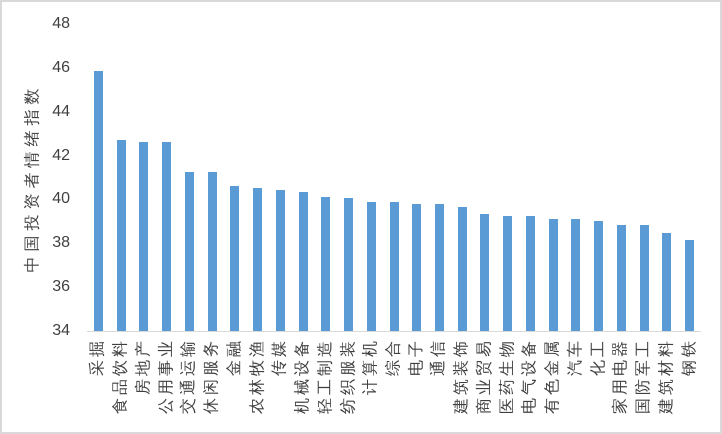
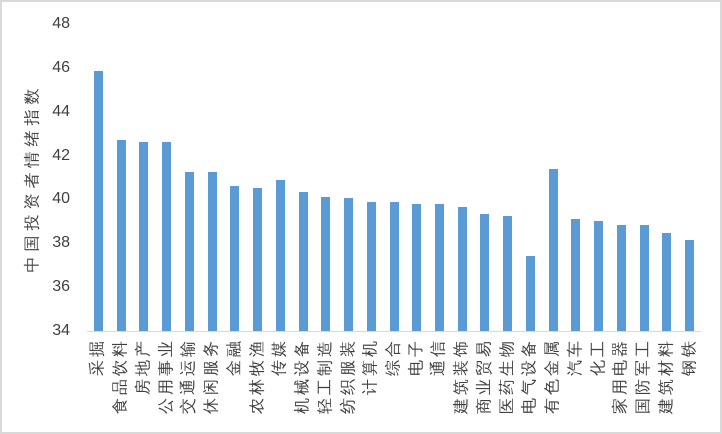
传媒: 40.5 -> 40.9
电气设备: 39.2 -> 37.4
有色金属: 39.1 -> 41.4
